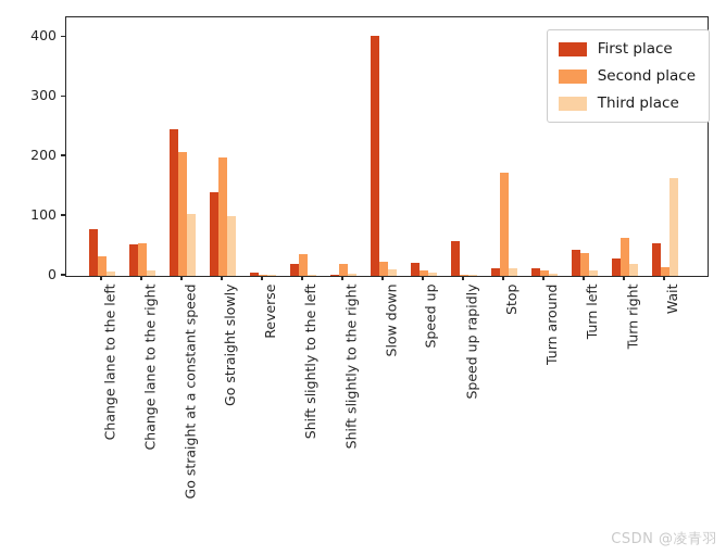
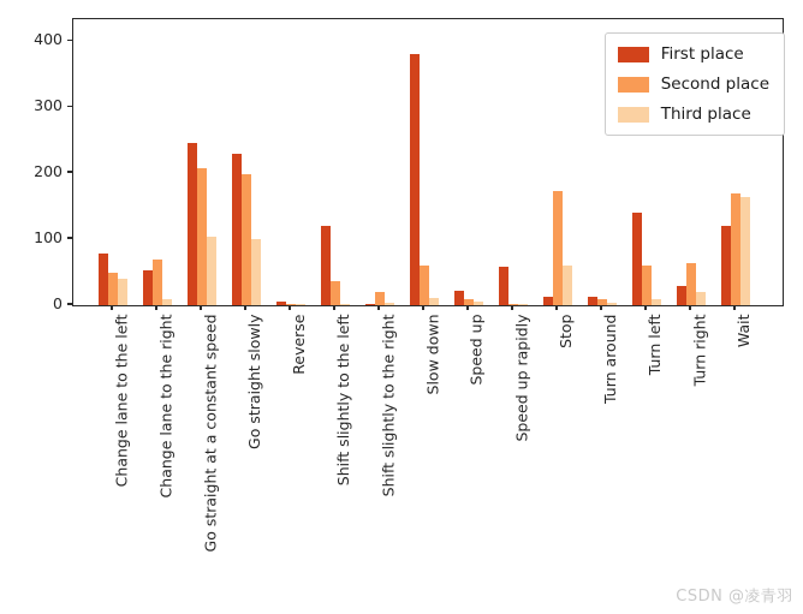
Second place/Change lane to the left: 30 -> 50
Third place/Change lane to the left: 10 -> 40
Second place/Change lane to the right: 60 -> 70
First place/Go straight slowly: 140 -> 230
First place/Shift slightly to the left: 20 -> 120
First place/Slow down: 400 -> 380
Second place/Slow down: 20 -> 60
Third place/Stop: 10 -> 60
First place/Turn left: 40 -> 140
Second place/Turn left: 40 -> 60
First place/Wait: 60 -> 120
Second place/Wait: 20 -> 170
